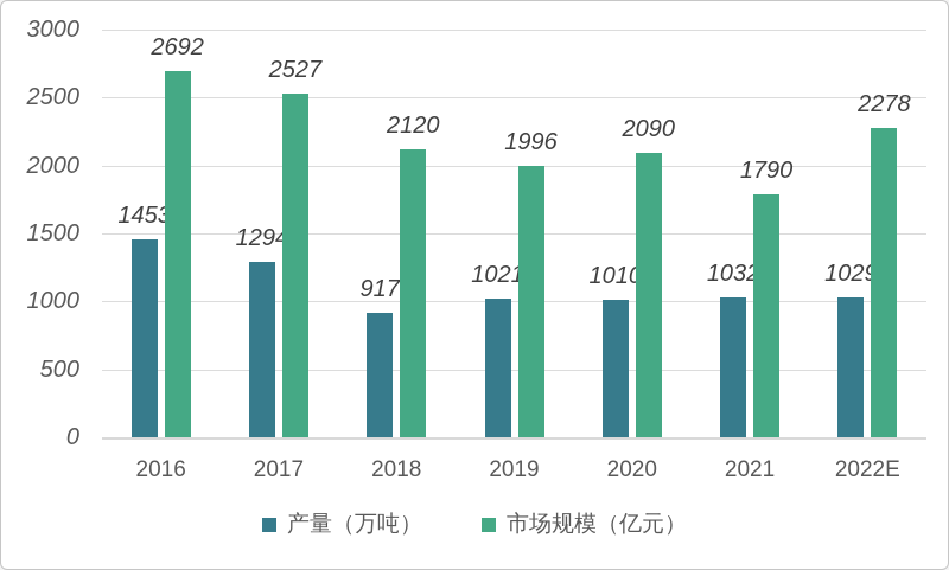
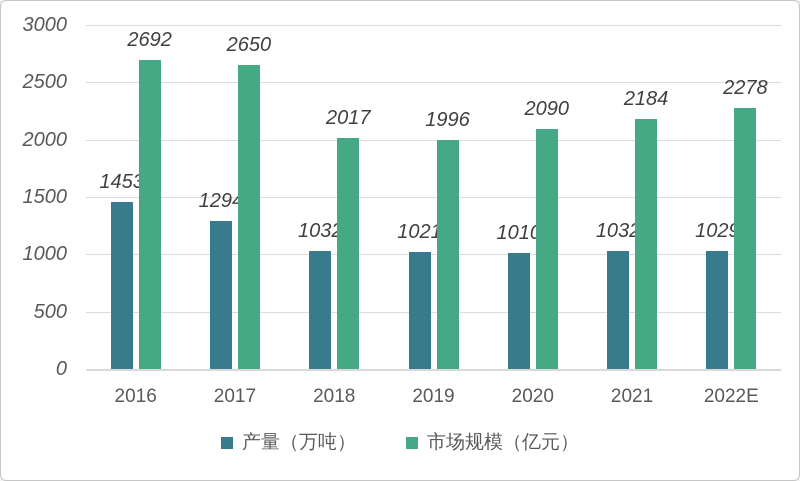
市场规模（亿元）/2017: 2527 -> 2650
产量（万吨）/2018: 917 -> 1032
市场规模（亿元）/2018: 2120 -> 2017
市场规模（亿元）/2021: 1790 -> 2184
